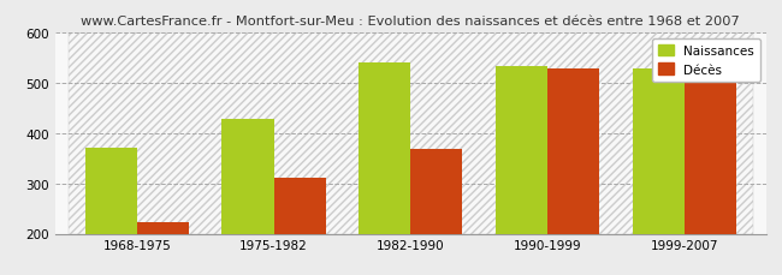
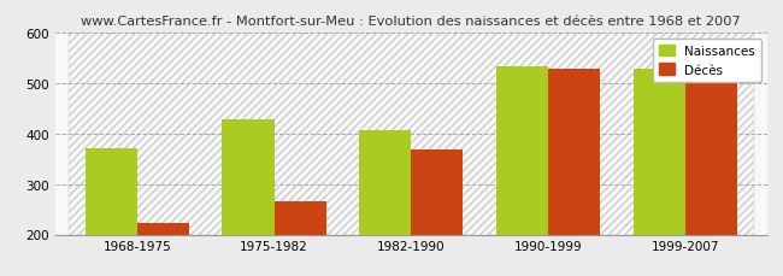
Décès/1975-1982: 310 -> 265
Naissances/1982-1990: 539 -> 405
